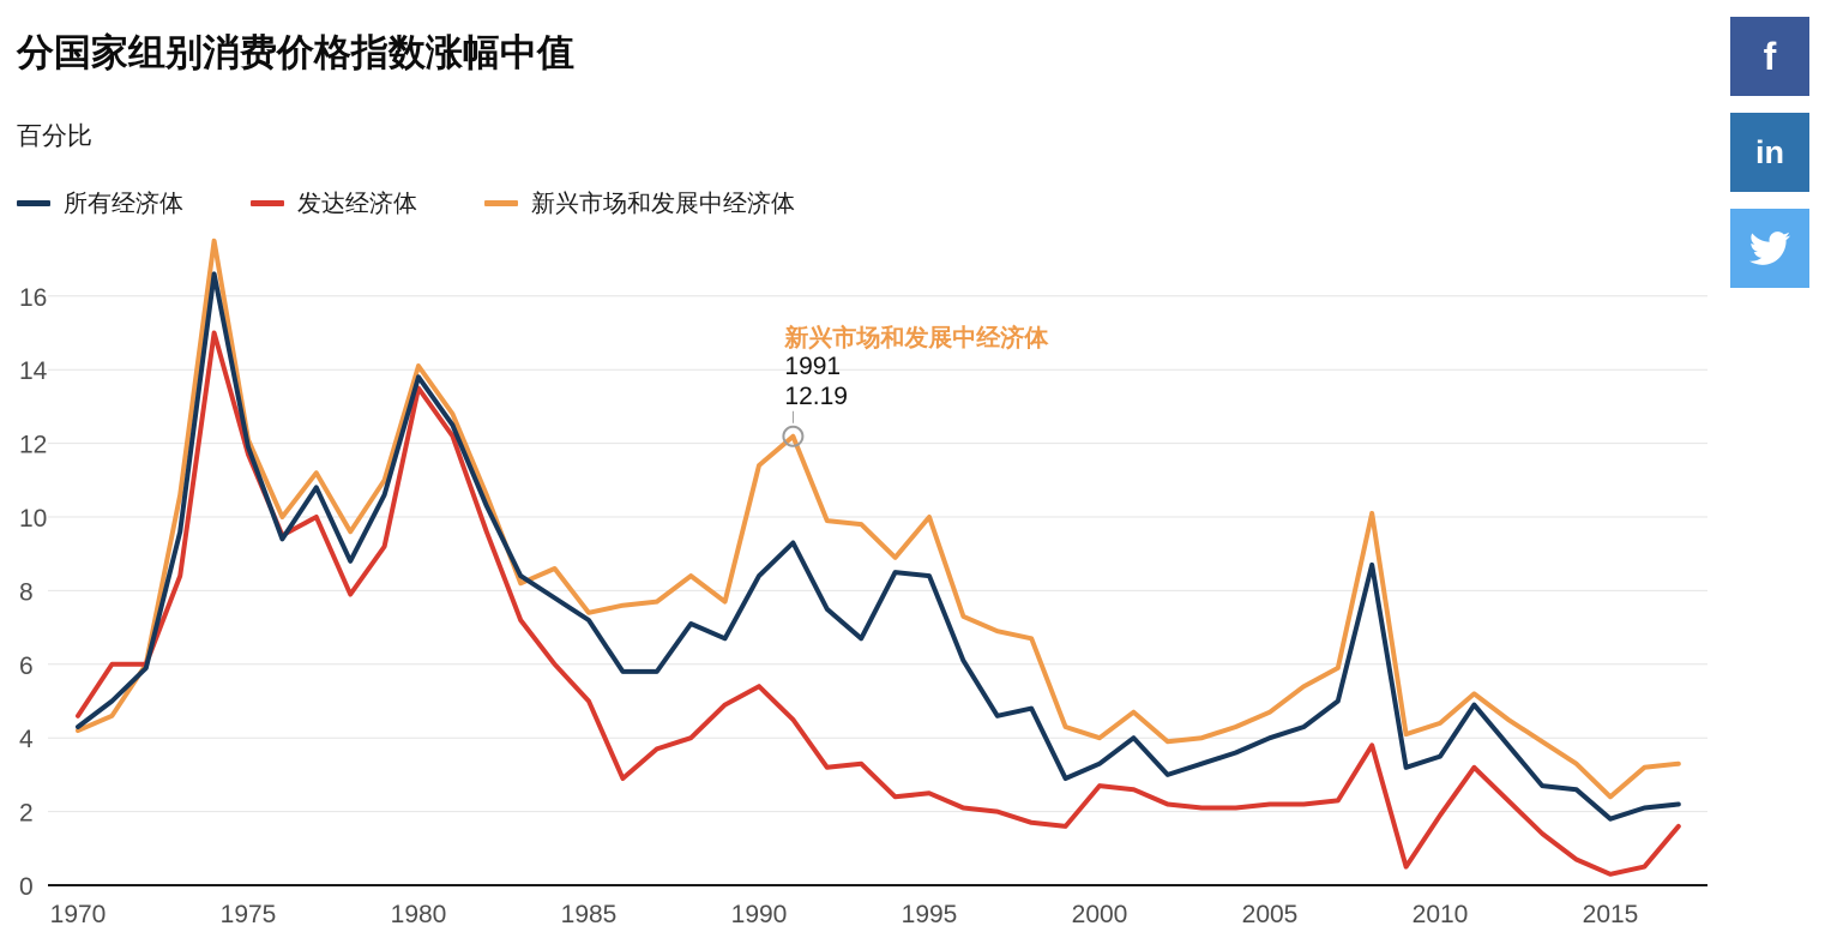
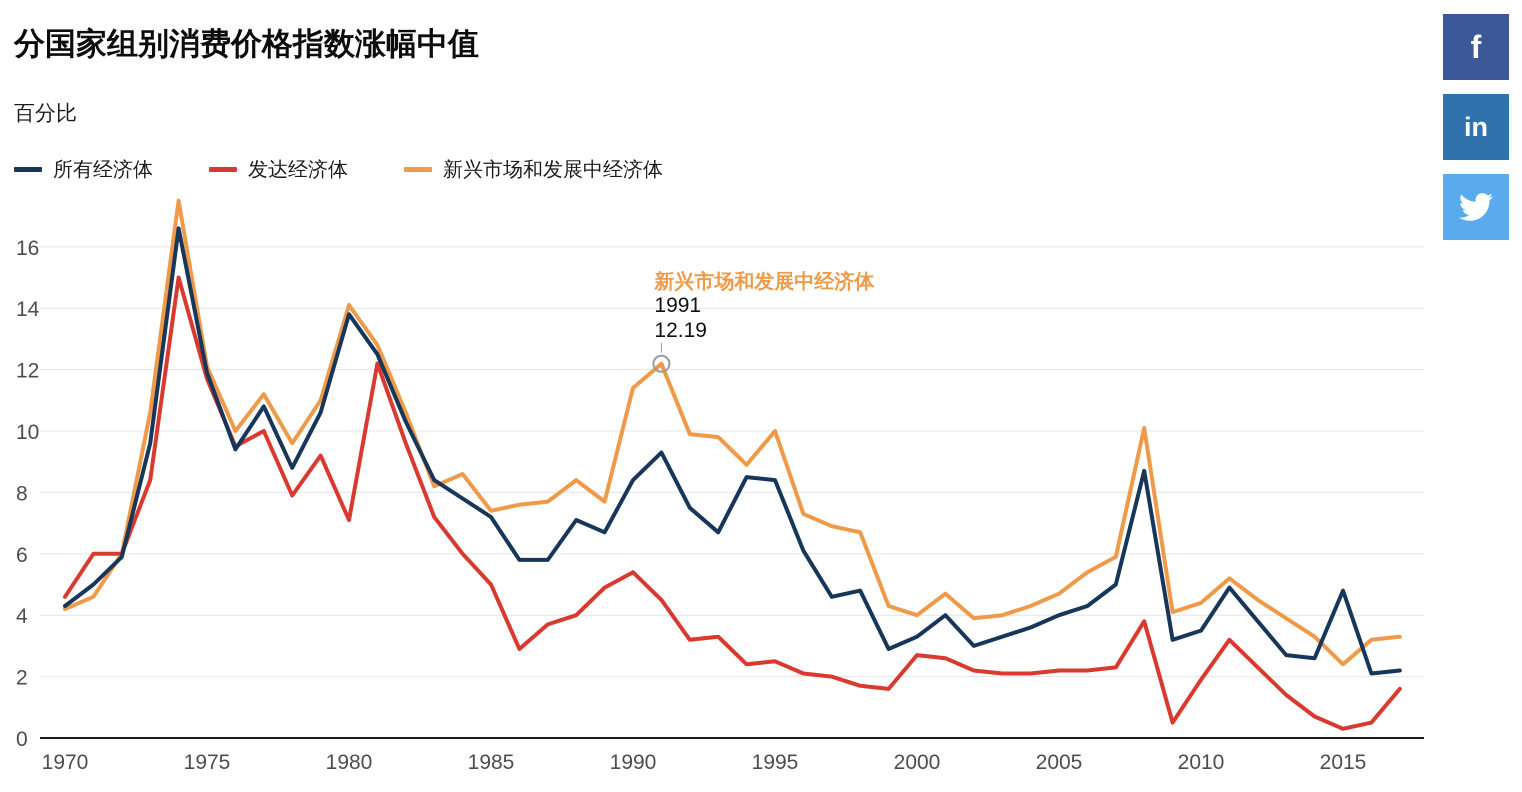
发达经济体/1980: 13.5 -> 7.1
所有经济体/2015: 1.8 -> 4.8
